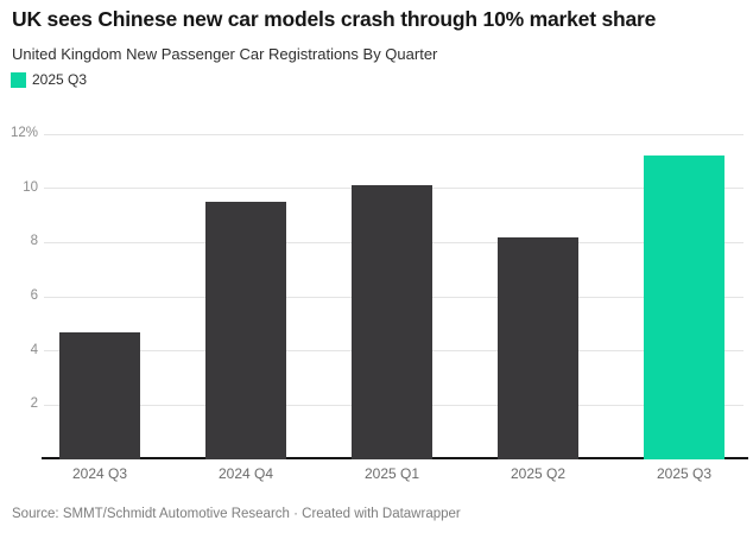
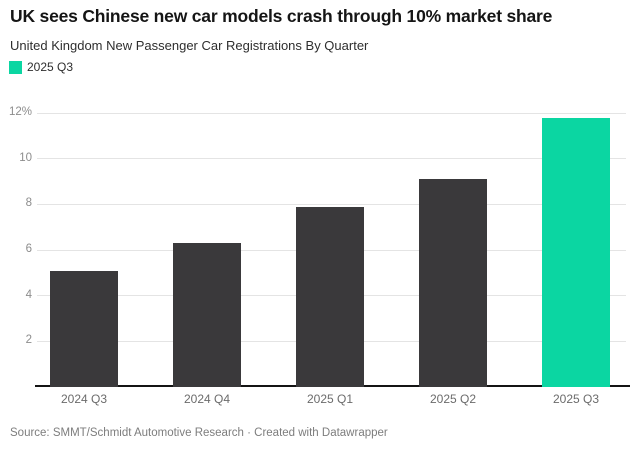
2024 Q3: 4.7% -> 5.1%
2024 Q4: 9.5% -> 6.3%
2025 Q1: 10.1% -> 7.9%
2025 Q2: 8.2% -> 9.1%
2025 Q3: 11.2% -> 11.8%
